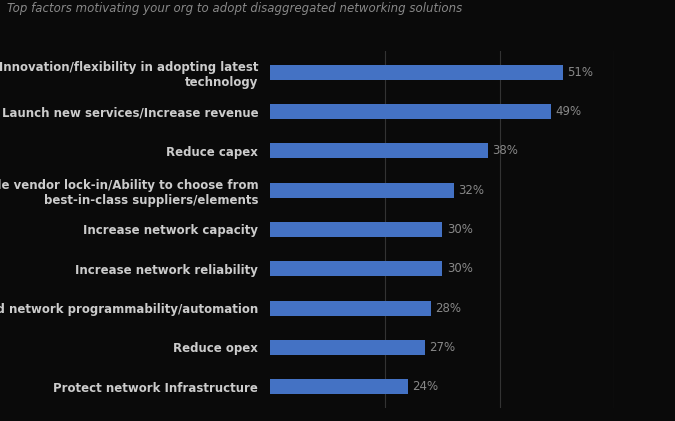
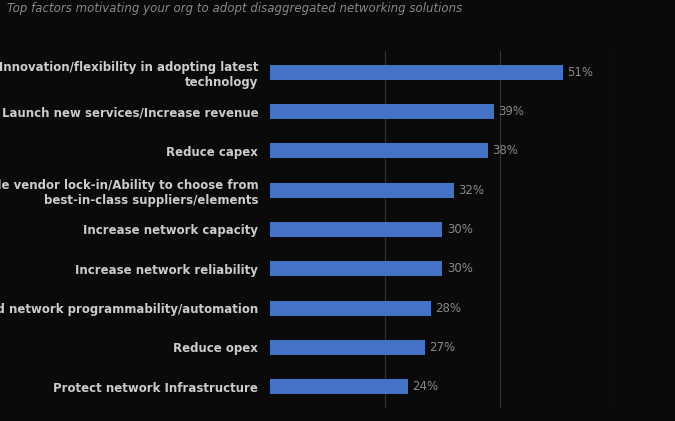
Launch new services/Increase revenue: 49% -> 39%
